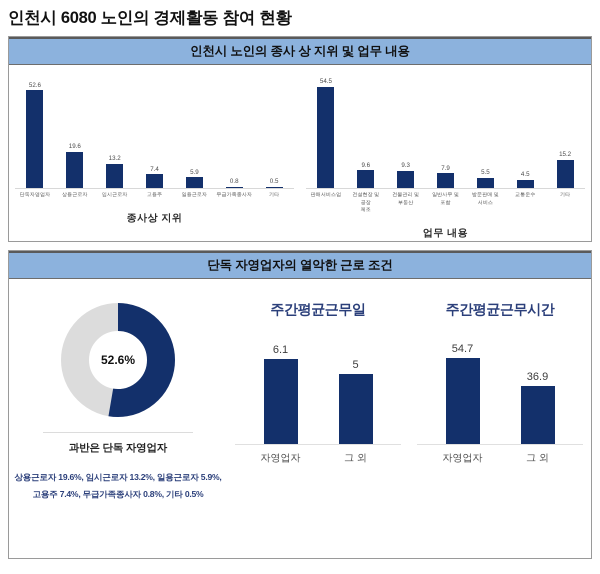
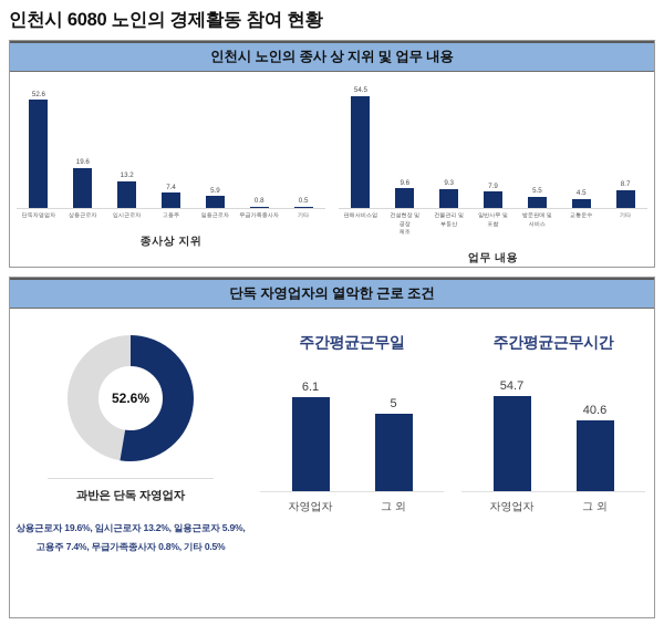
업무 내용/기타: 15.2 -> 8.7
주간평균근무시간/그 외: 36.9 -> 40.6
